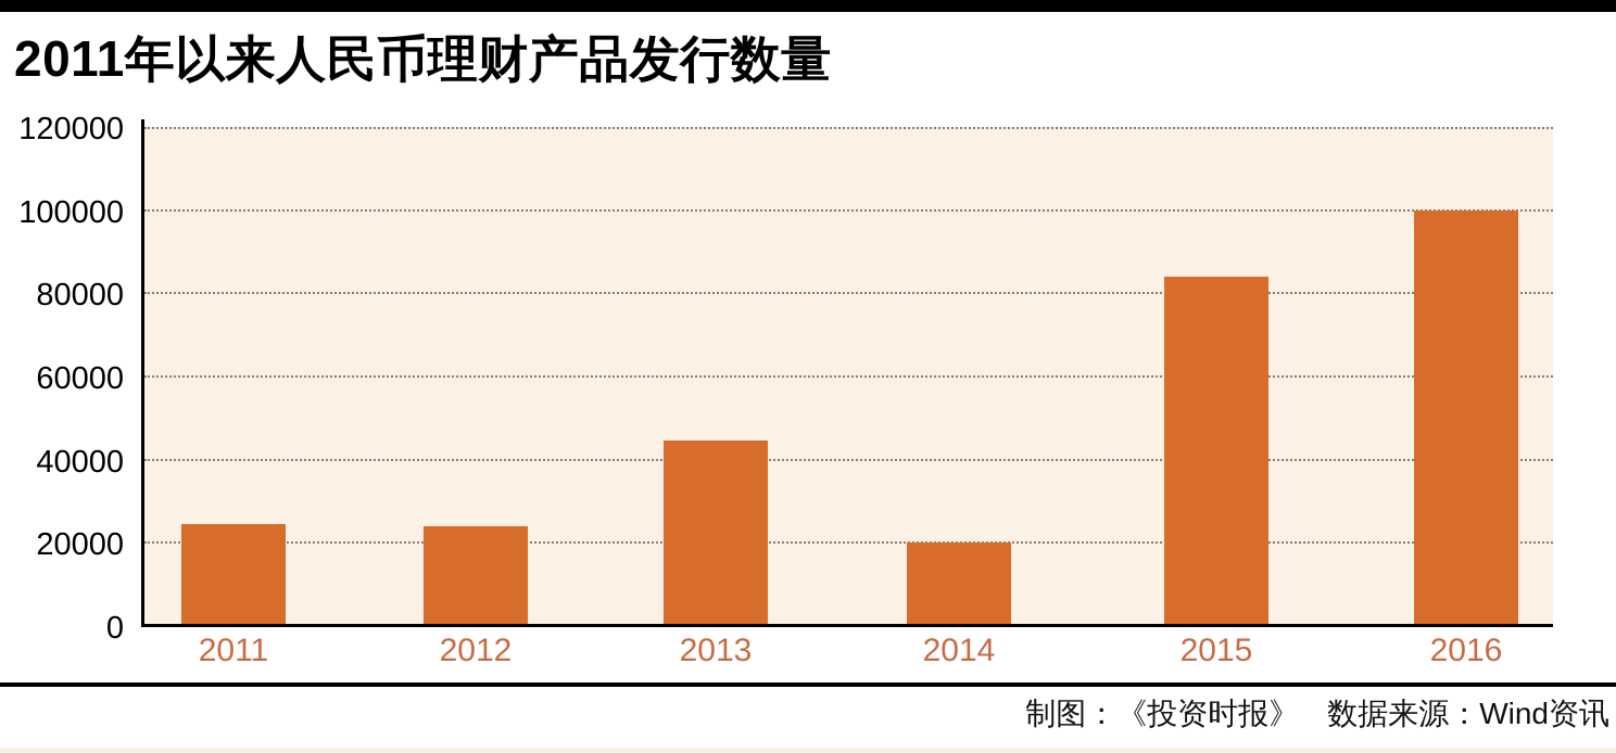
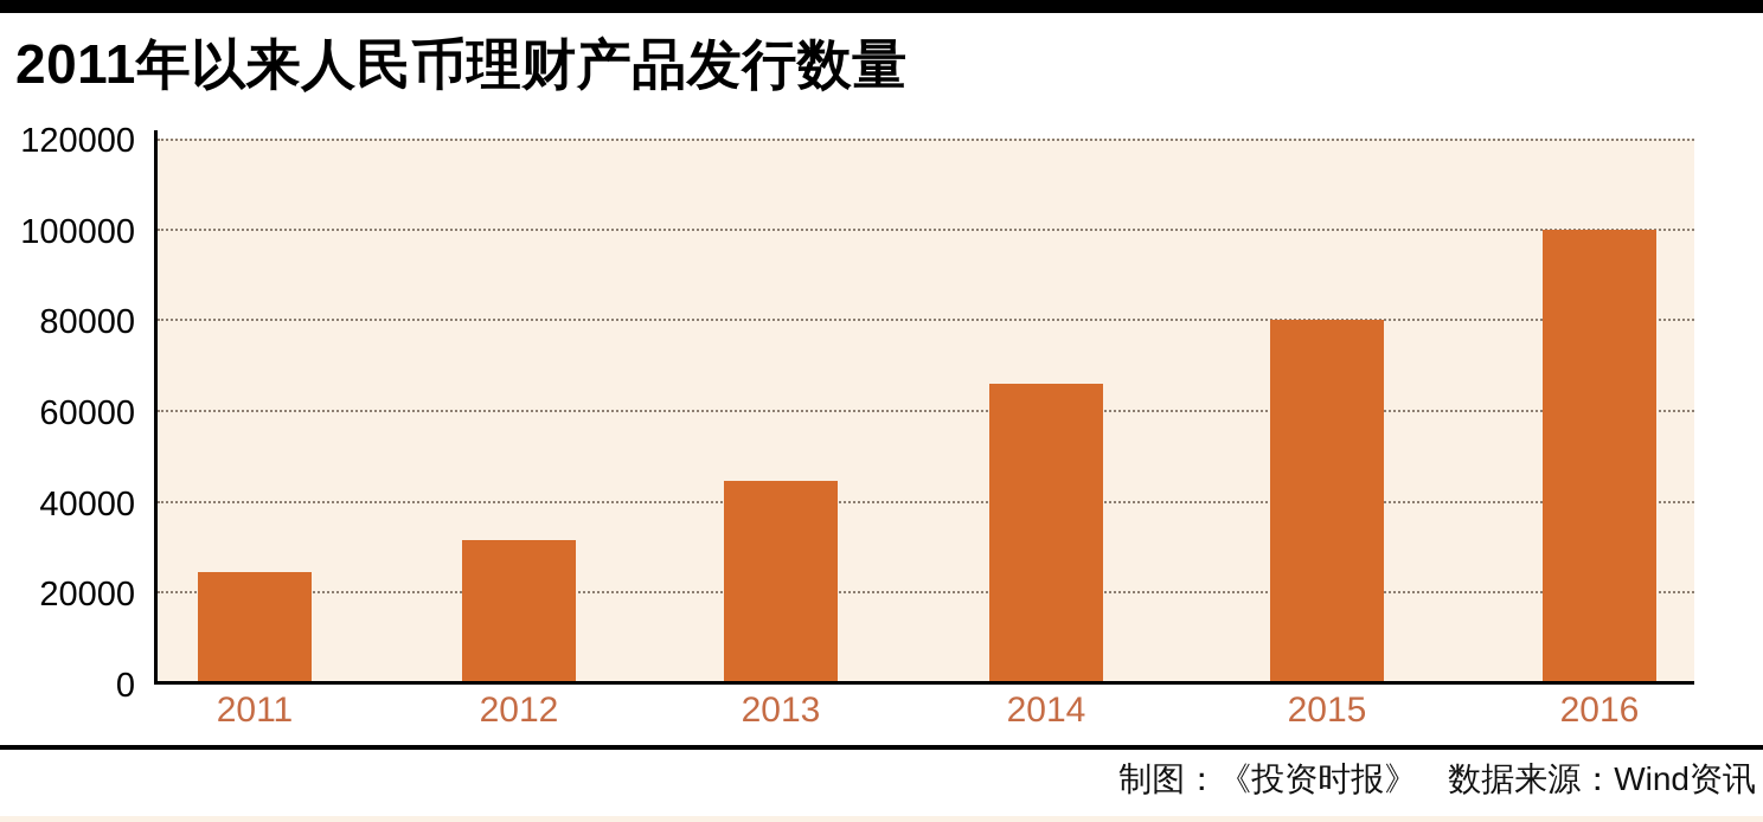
2012: 24000 -> 32000
2014: 20000 -> 66000
2015: 84000 -> 80000
